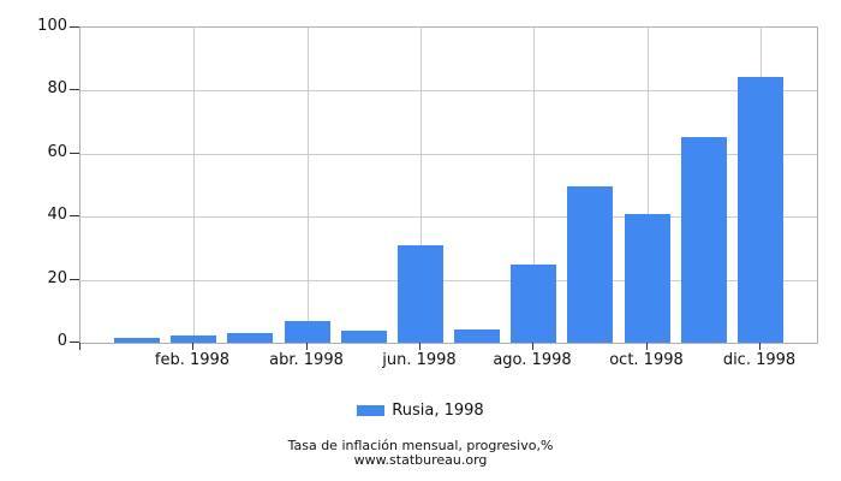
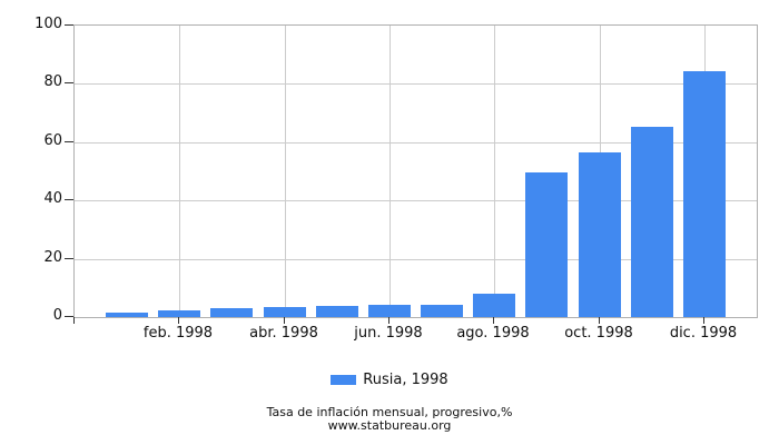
abr. 1998: 7 -> 4
jun. 1998: 31 -> 4
ago. 1998: 25 -> 8
oct. 1998: 41 -> 57
